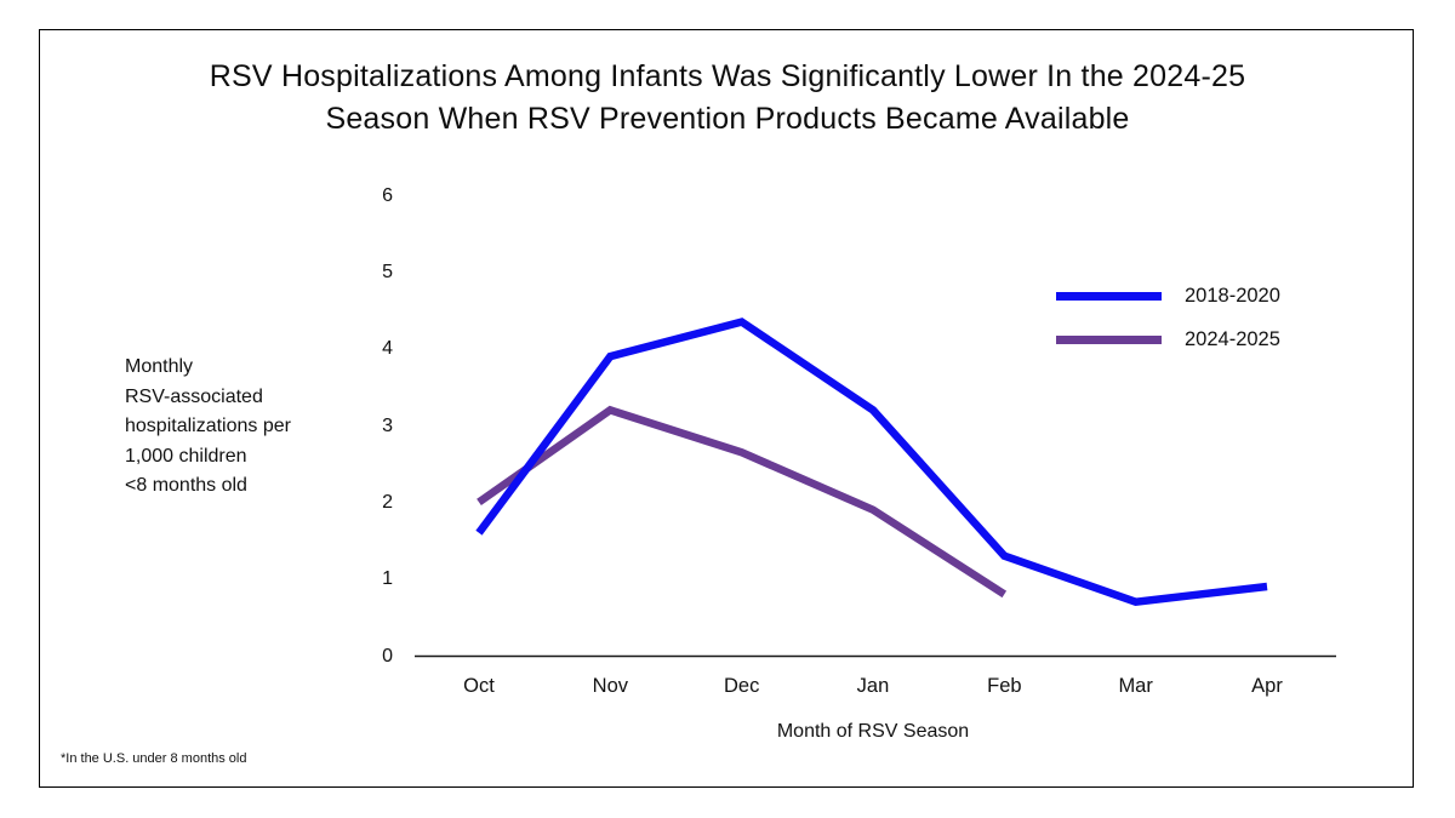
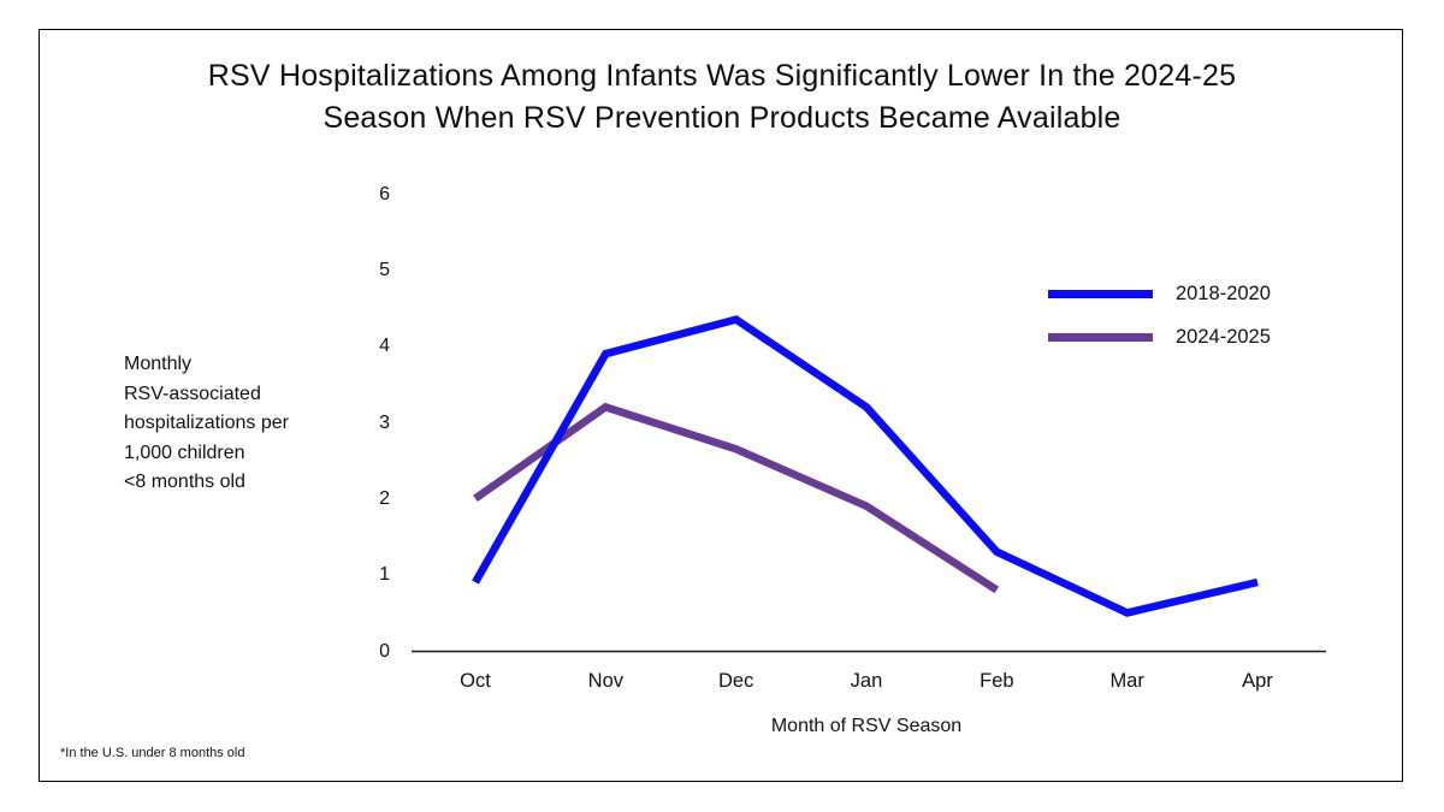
2018-2020/Oct: 1.6 -> 0.9
2018-2020/Mar: 0.7 -> 0.5
